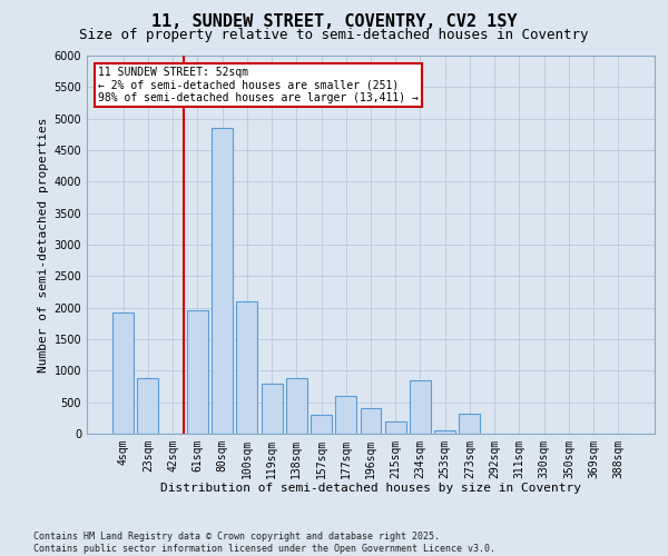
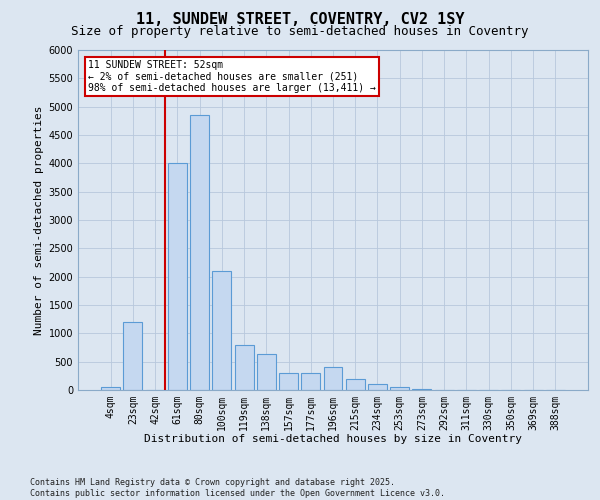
4sqm: 1920 -> 60
23sqm: 880 -> 1200
61sqm: 1960 -> 4000
138sqm: 880 -> 630
177sqm: 600 -> 300
234sqm: 840 -> 100
273sqm: 320 -> 20
